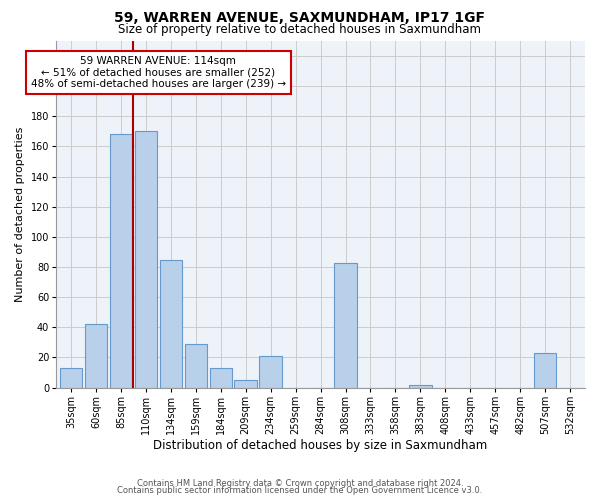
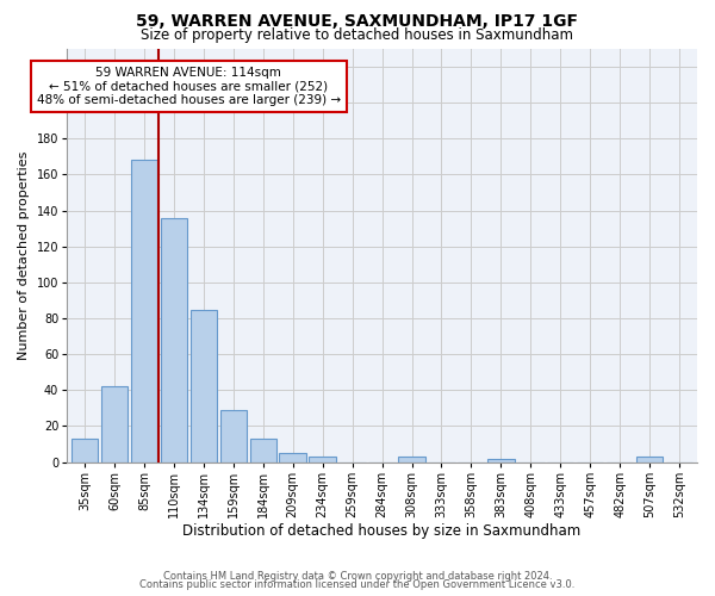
110sqm: 170 -> 136
234sqm: 21 -> 3
308sqm: 83 -> 3
507sqm: 23 -> 3
